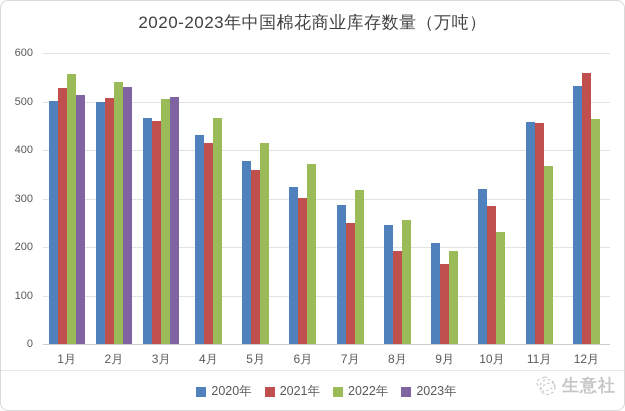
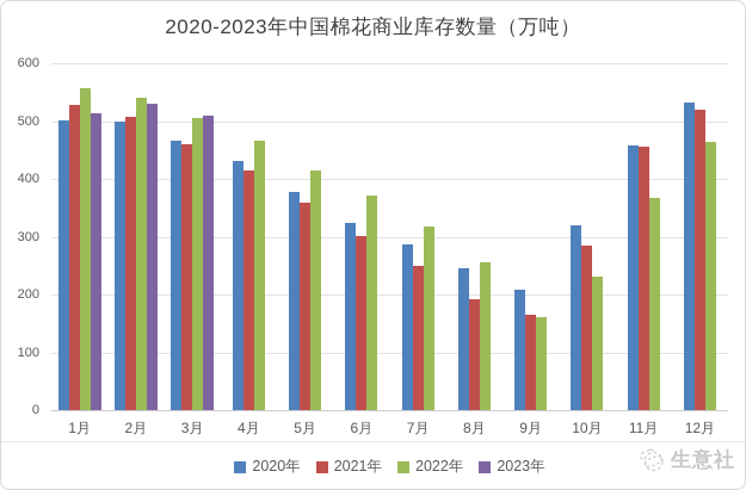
2022年/9月: 190 -> 160
2021年/12月: 560 -> 520
